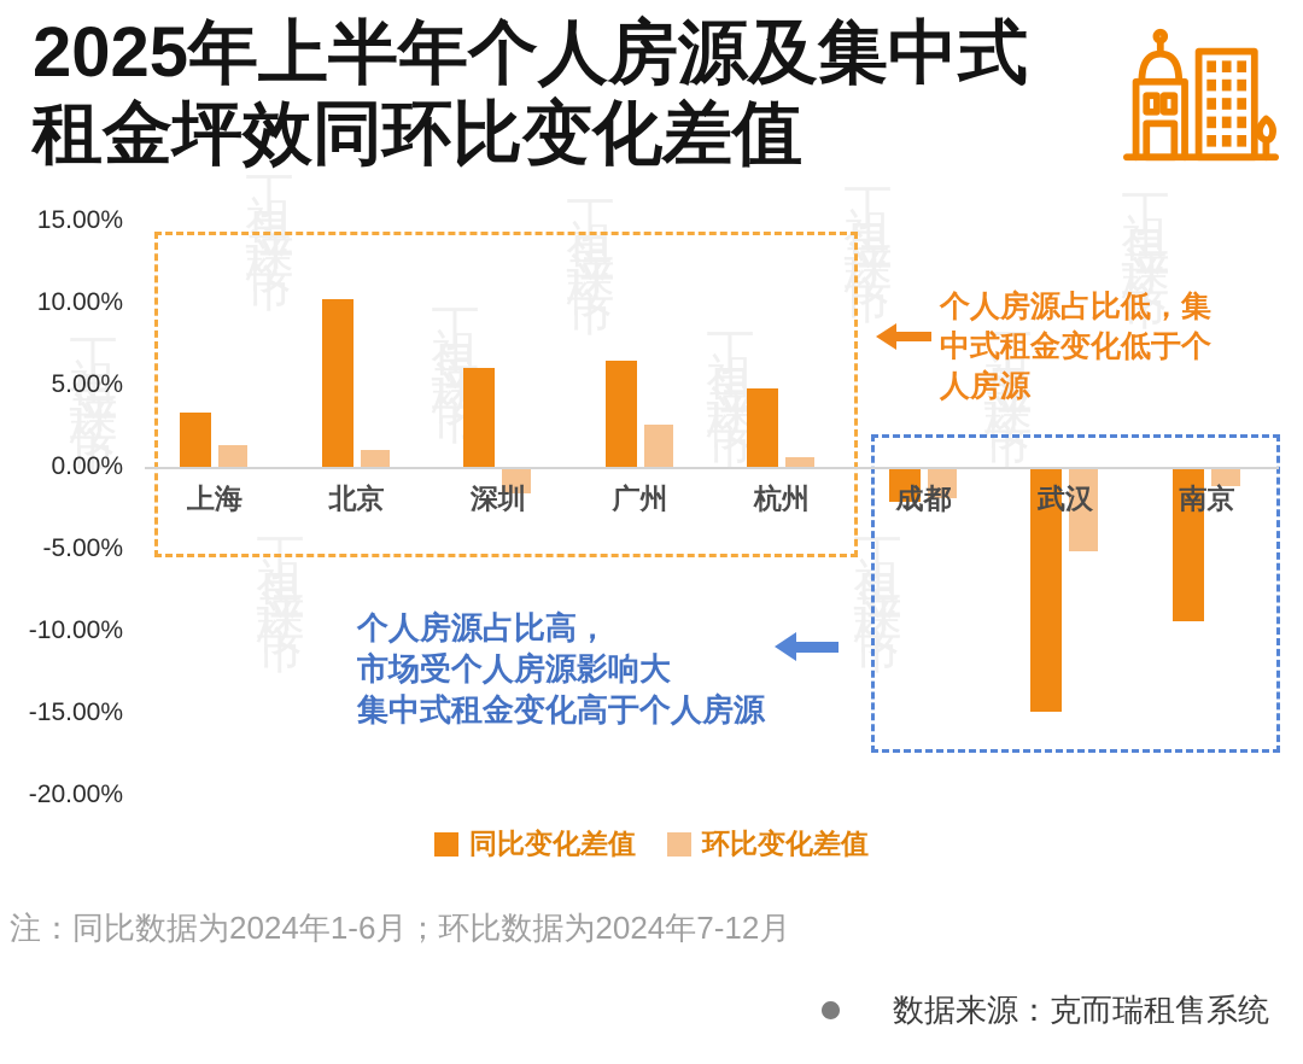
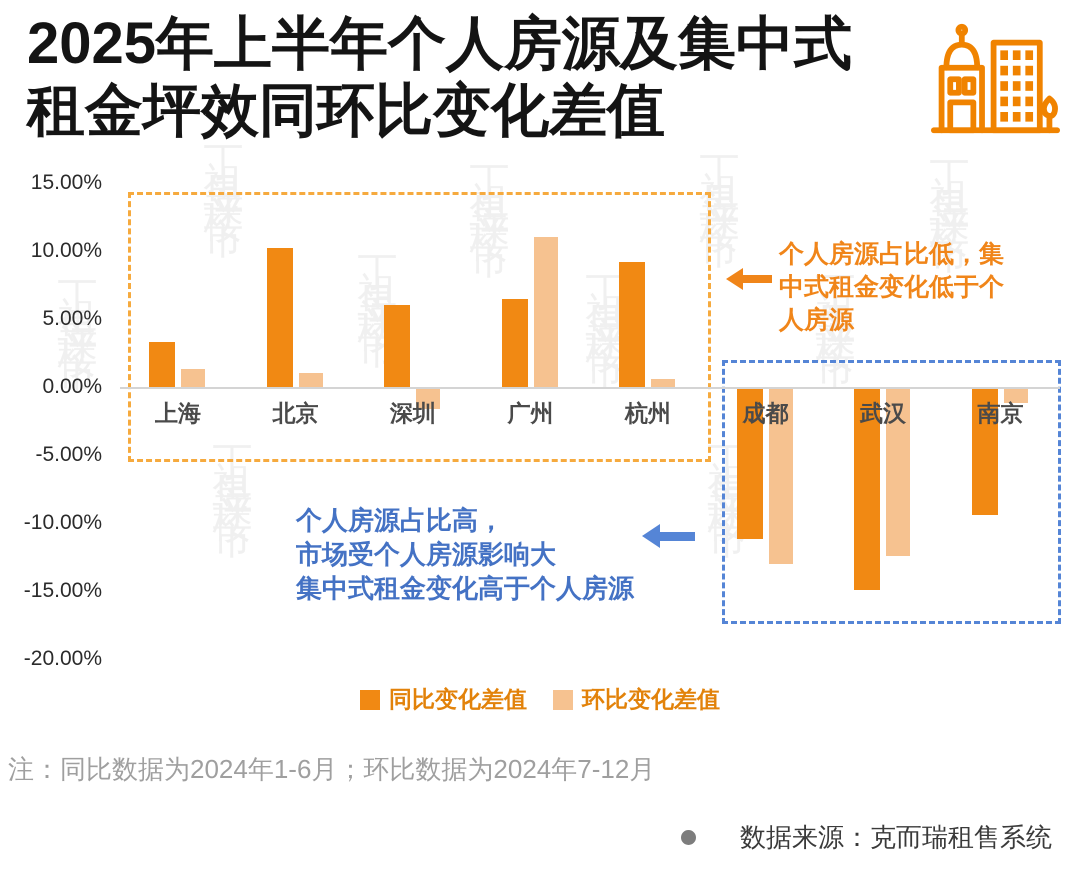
环比变化差值/广州: 2.6% -> 11.0%
同比变化差值/杭州: 4.8% -> 9.2%
同比变化差值/成都: -2.0% -> -11.0%
环比变化差值/成都: -1.8% -> -12.9%
环比变化差值/武汉: -5.0% -> -12.3%
